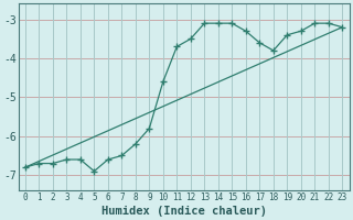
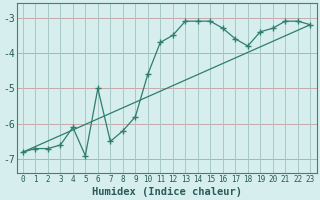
4: -6.6 -> -6.1
6: -6.6 -> -5.0
